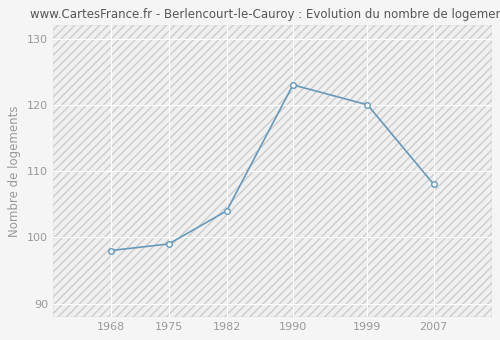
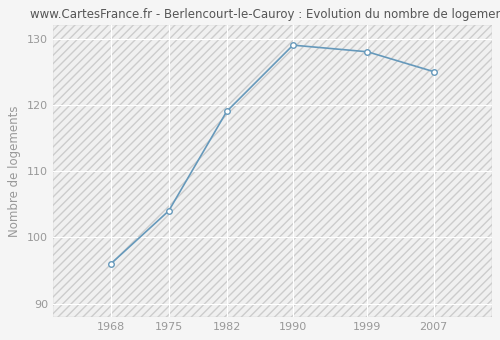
1968: 98 -> 96
1975: 99 -> 104
1982: 104 -> 119
1990: 123 -> 129
1999: 120 -> 128
2007: 108 -> 125
